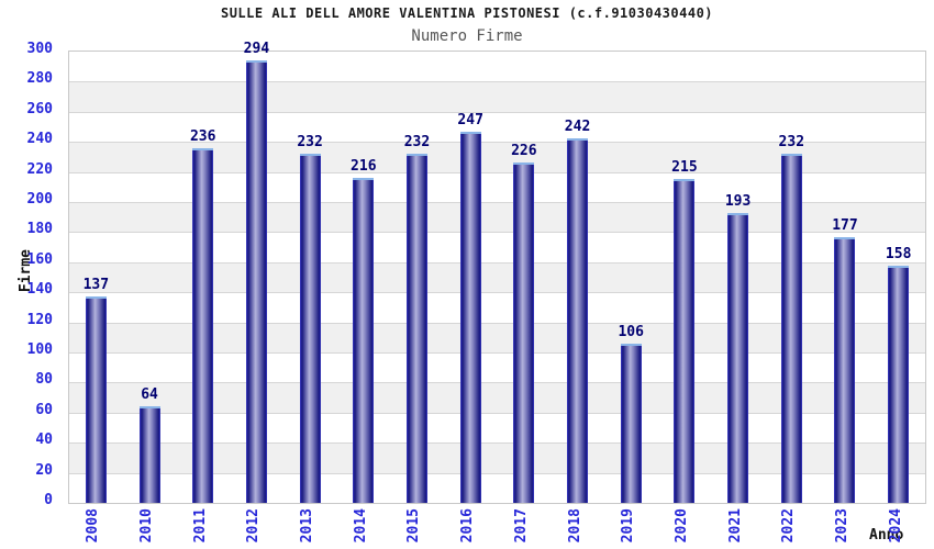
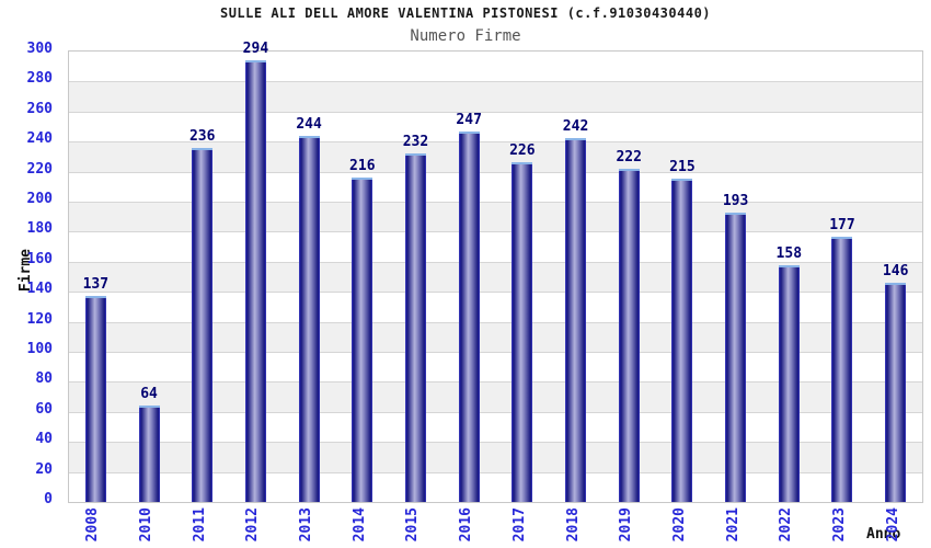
2013: 232 -> 244
2019: 106 -> 222
2022: 232 -> 158
2024: 158 -> 146
